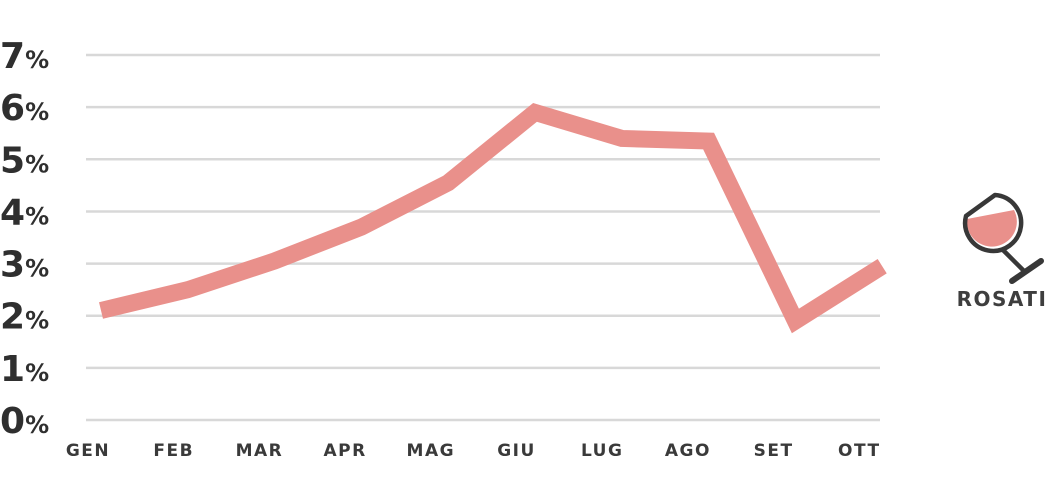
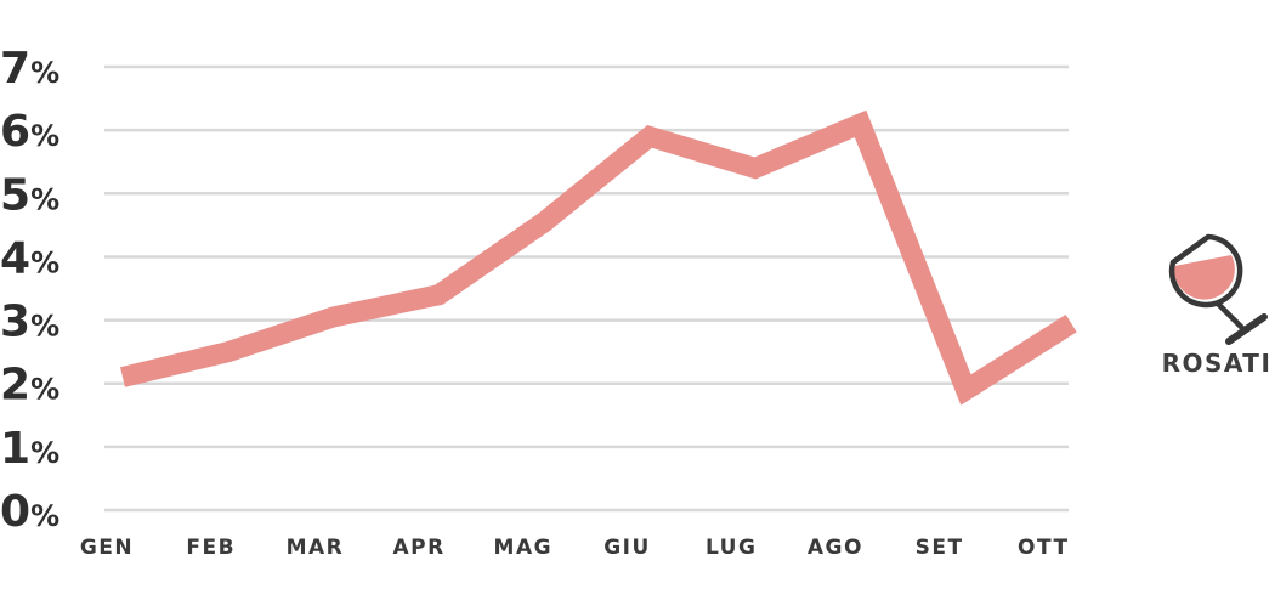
APR: 3.7 -> 3.4
AGO: 5.3 -> 6.1
